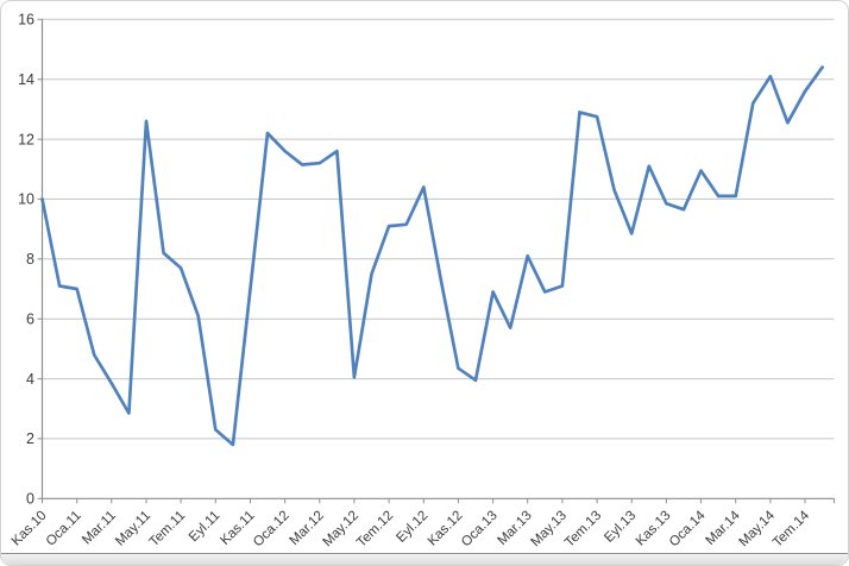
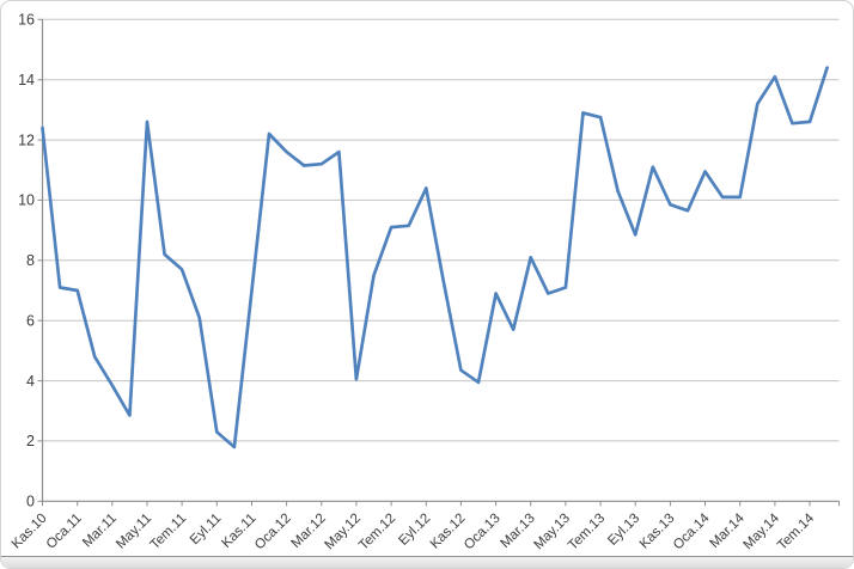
Kas.10: 10.0 -> 12.4
Tem.14: 13.6 -> 12.6
